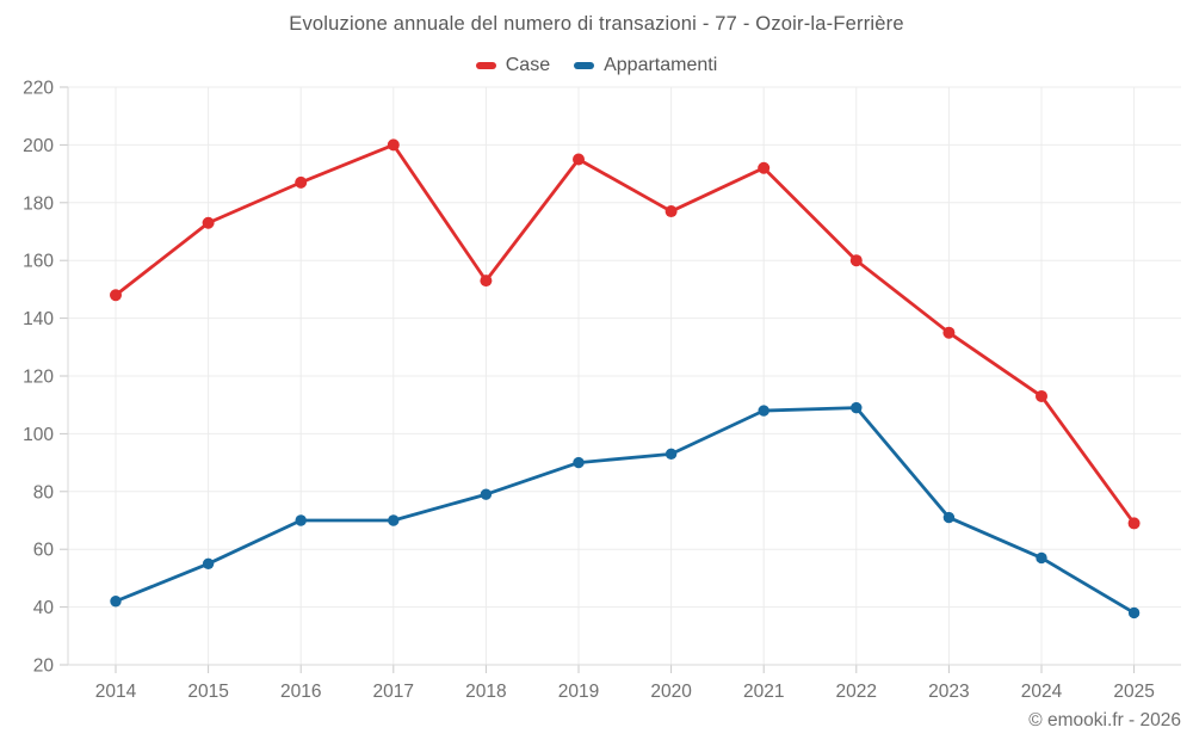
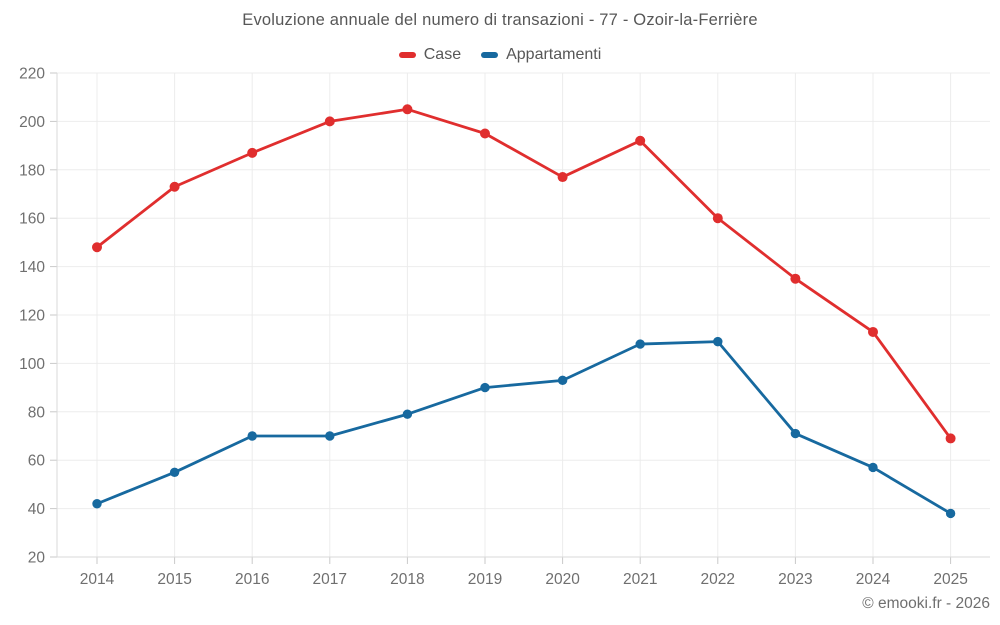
Case/2018: 153 -> 205
